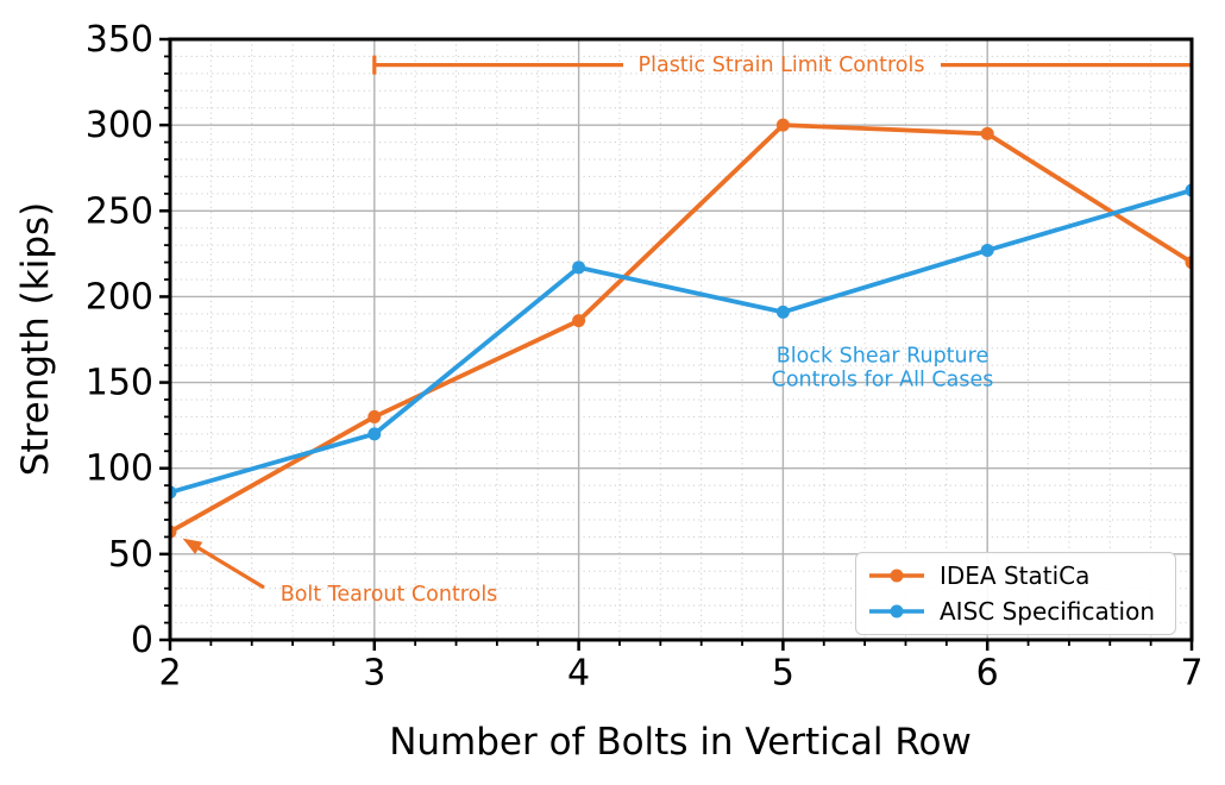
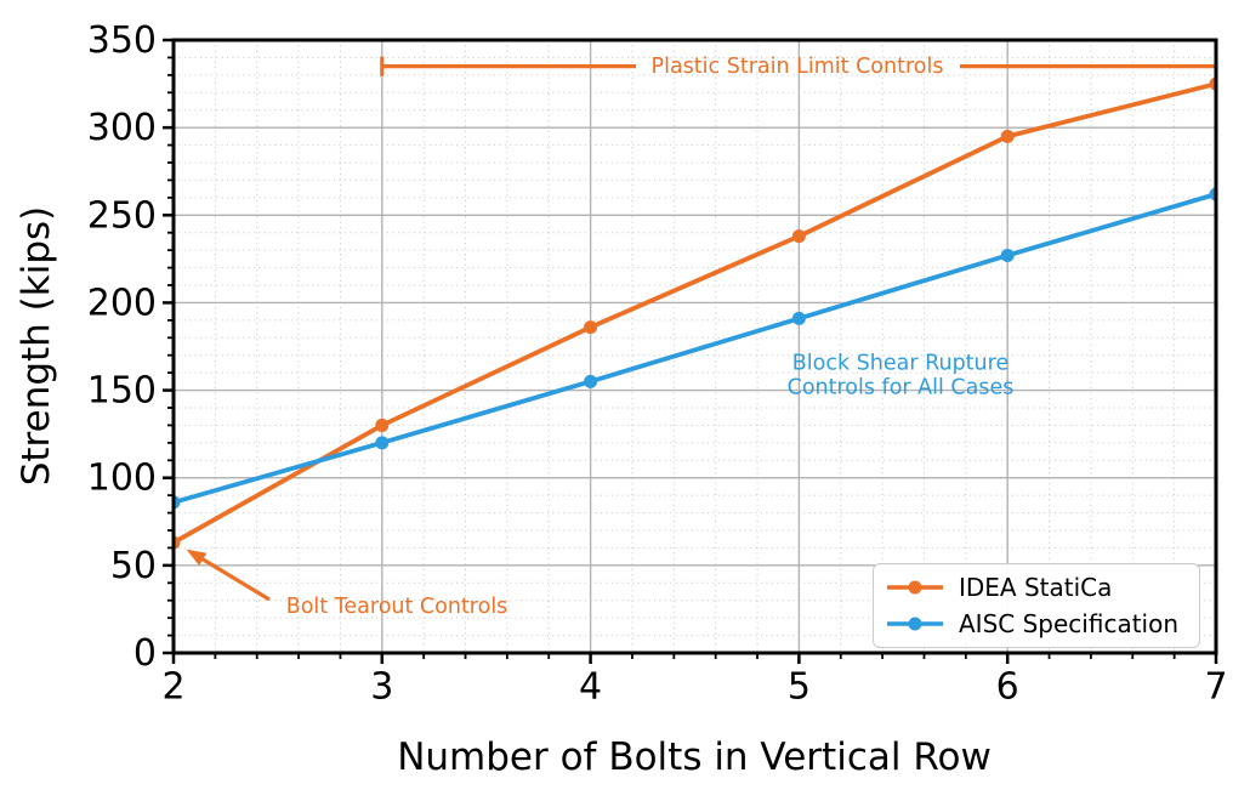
AISC Specification/4: 217 -> 155
IDEA StatiCa/5: 300 -> 238
IDEA StatiCa/7: 220 -> 325
